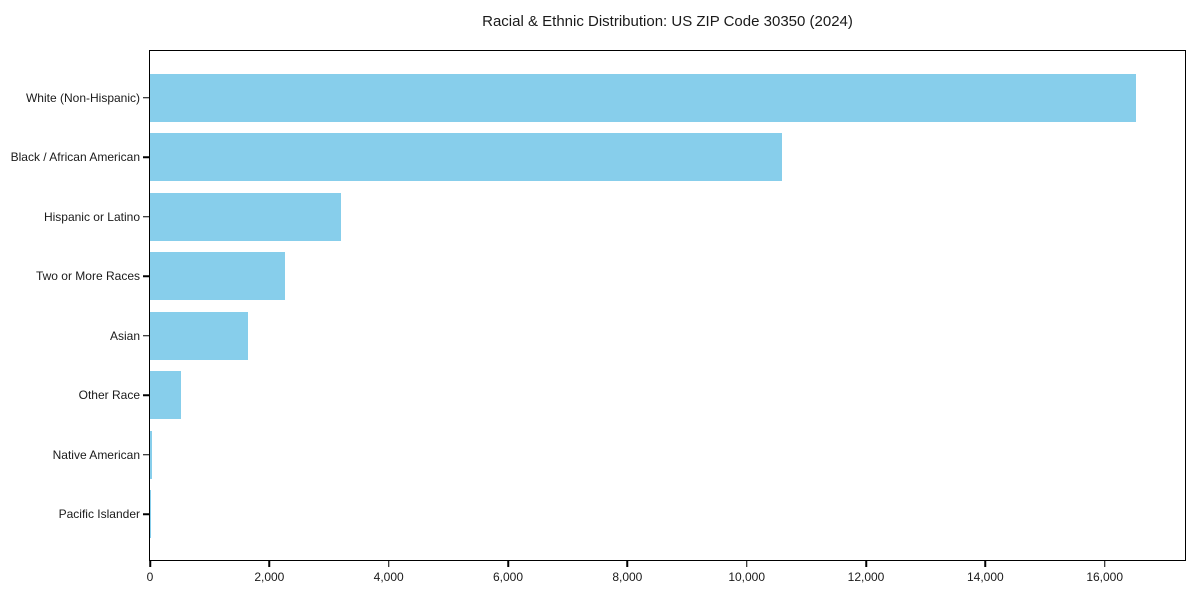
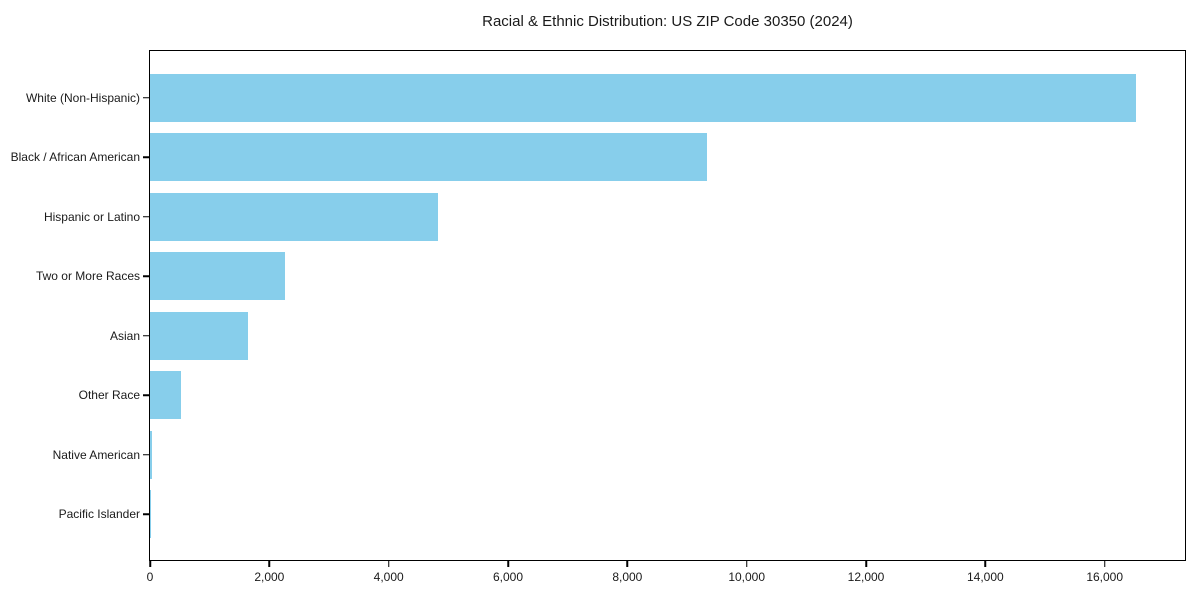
Black / African American: 10600 -> 9300
Hispanic or Latino: 3200 -> 4800
